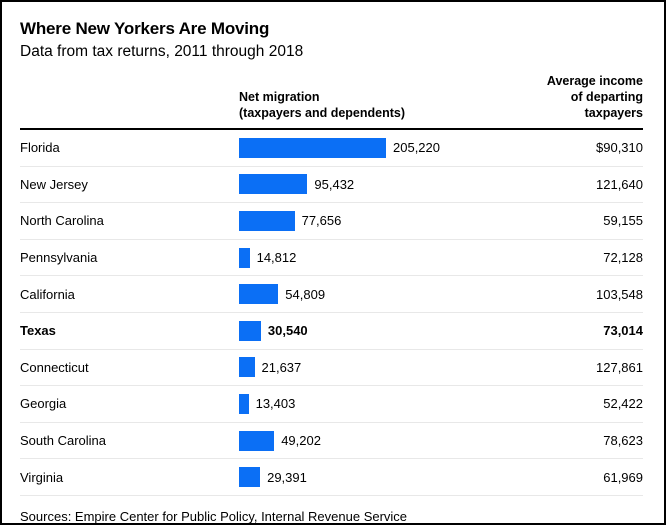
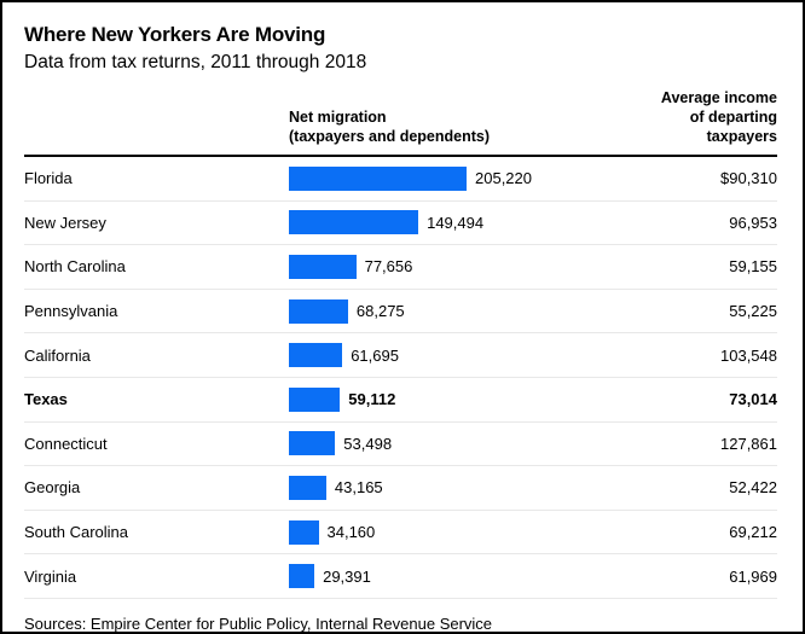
Net migration (taxpayers and dependents)/New Jersey: 95,432 -> 149,494
Average income of departing taxpayers/New Jersey: 121,640 -> 96,953
Net migration (taxpayers and dependents)/Pennsylvania: 14,812 -> 68,275
Average income of departing taxpayers/Pennsylvania: 72,128 -> 55,225
Net migration (taxpayers and dependents)/California: 54,809 -> 61,695
Net migration (taxpayers and dependents)/Texas: 30,540 -> 59,112
Net migration (taxpayers and dependents)/Connecticut: 21,637 -> 53,498
Net migration (taxpayers and dependents)/Georgia: 13,403 -> 43,165
Net migration (taxpayers and dependents)/South Carolina: 49,202 -> 34,160
Average income of departing taxpayers/South Carolina: 78,623 -> 69,212
